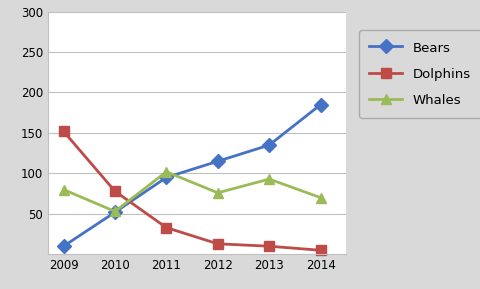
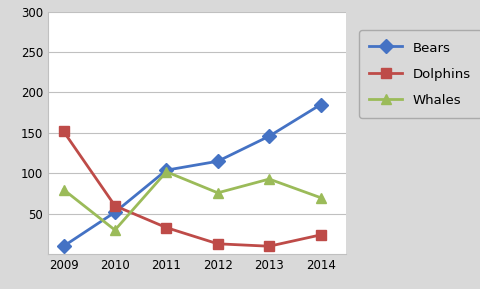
Dolphins/2010: 78 -> 60
Whales/2010: 53 -> 30
Bears/2011: 95 -> 104
Bears/2013: 135 -> 146
Dolphins/2014: 5 -> 24
